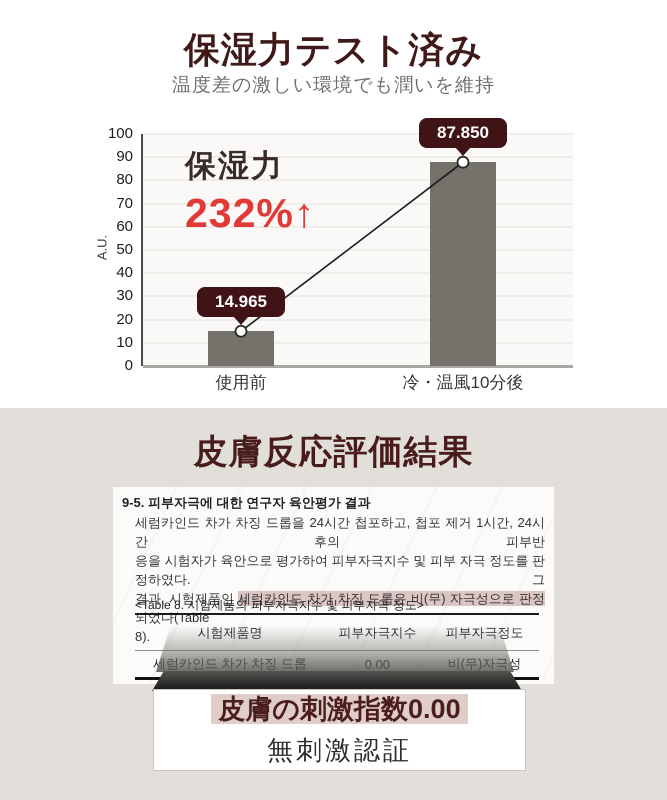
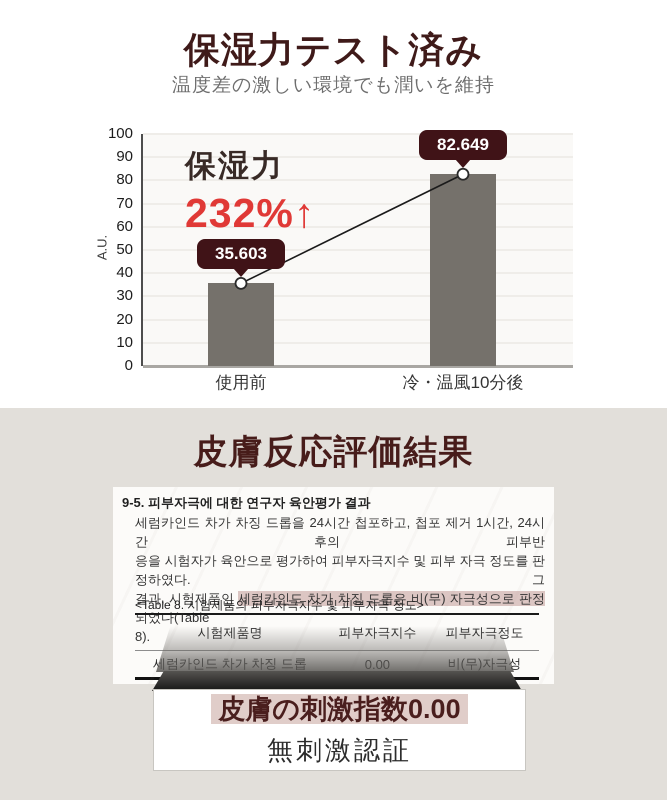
使用前: 14.965 -> 35.603
冷・温風10分後: 87.850 -> 82.649
